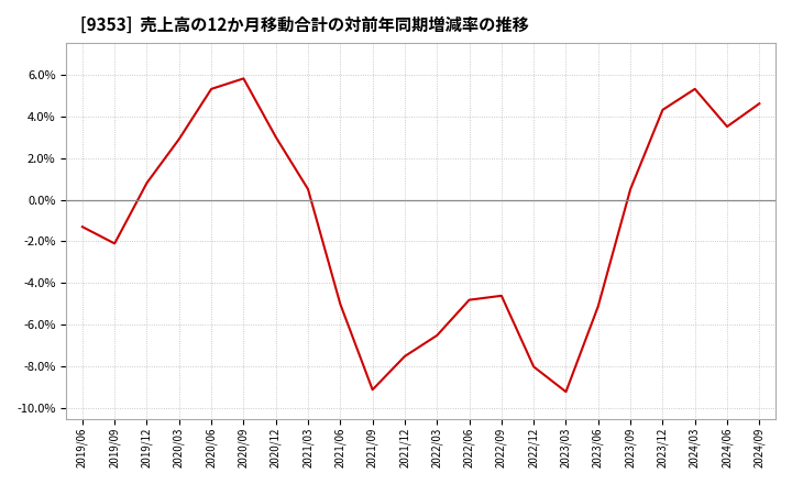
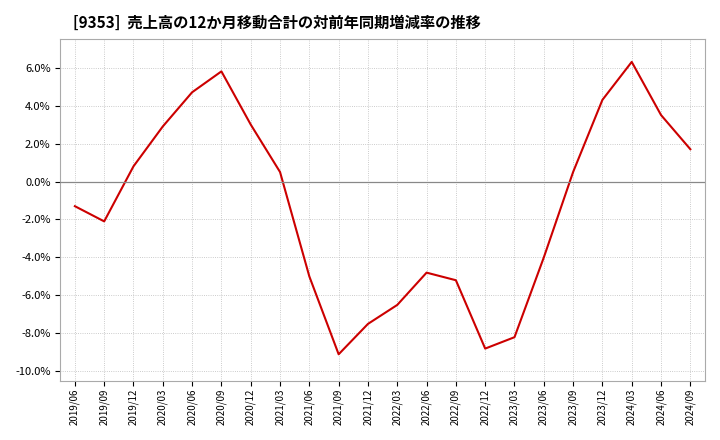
2020/06: 5.3% -> 4.7%
2022/09: -4.6% -> -5.2%
2022/12: -8.0% -> -8.8%
2023/03: -9.2% -> -8.2%
2023/06: -5.1% -> -4.0%
2024/03: 5.3% -> 6.3%
2024/09: 4.6% -> 1.7%
